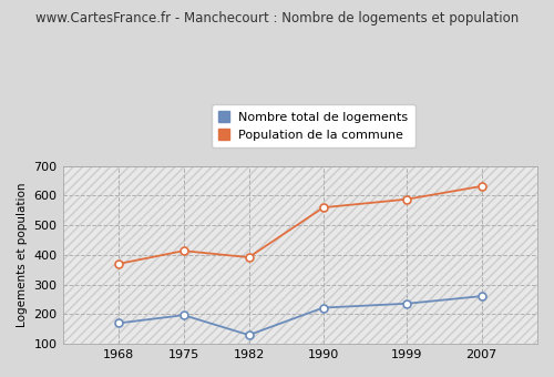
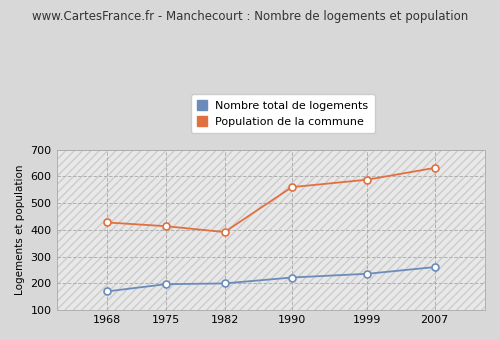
Population de la commune/1968: 370 -> 428
Nombre total de logements/1982: 130 -> 200
